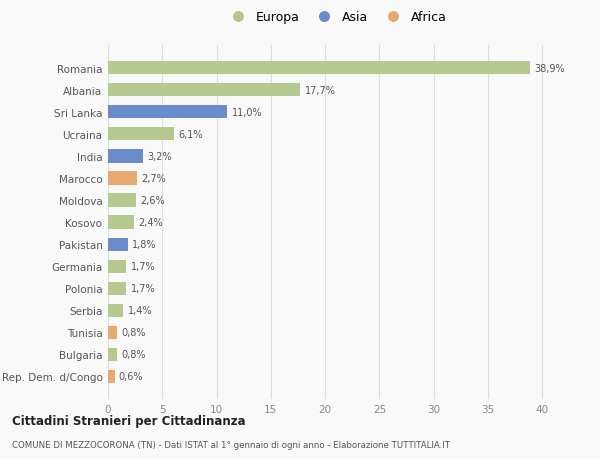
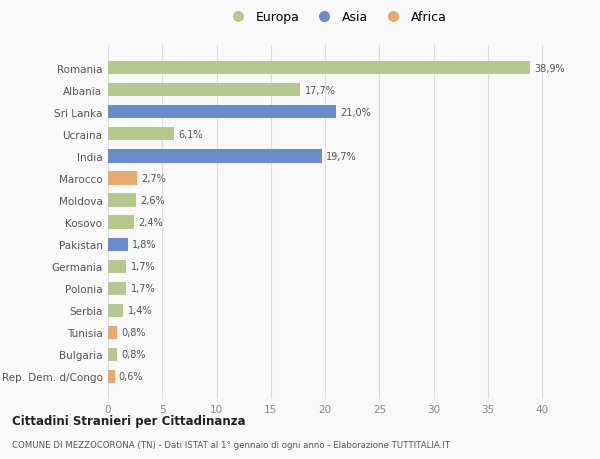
Sri Lanka: 11,0% -> 21,0%
India: 3,2% -> 19,7%
